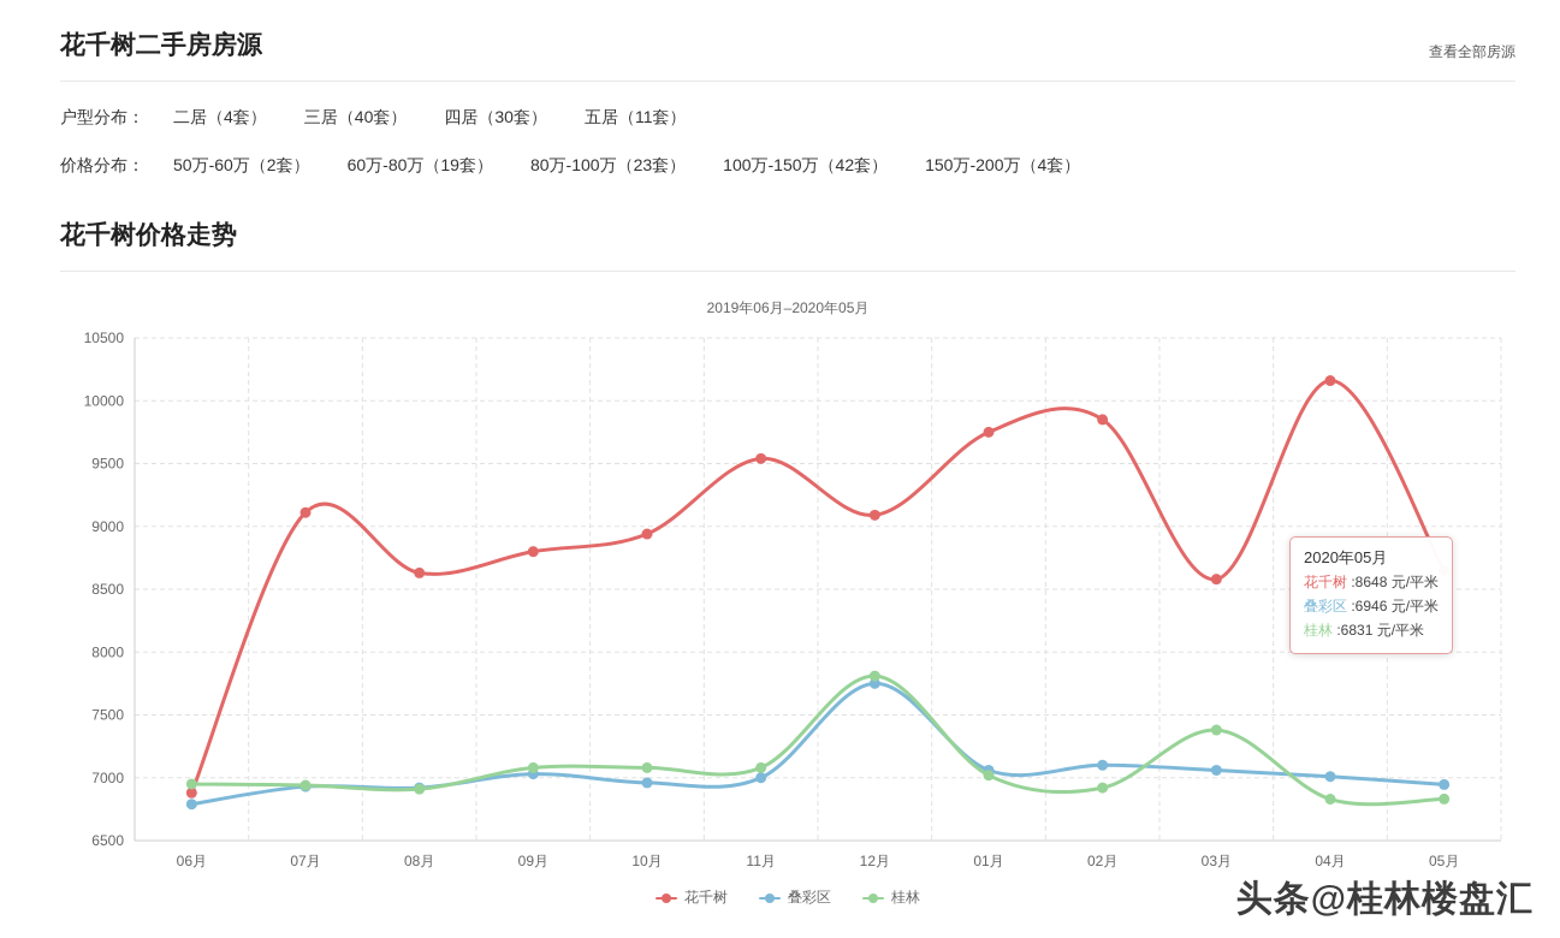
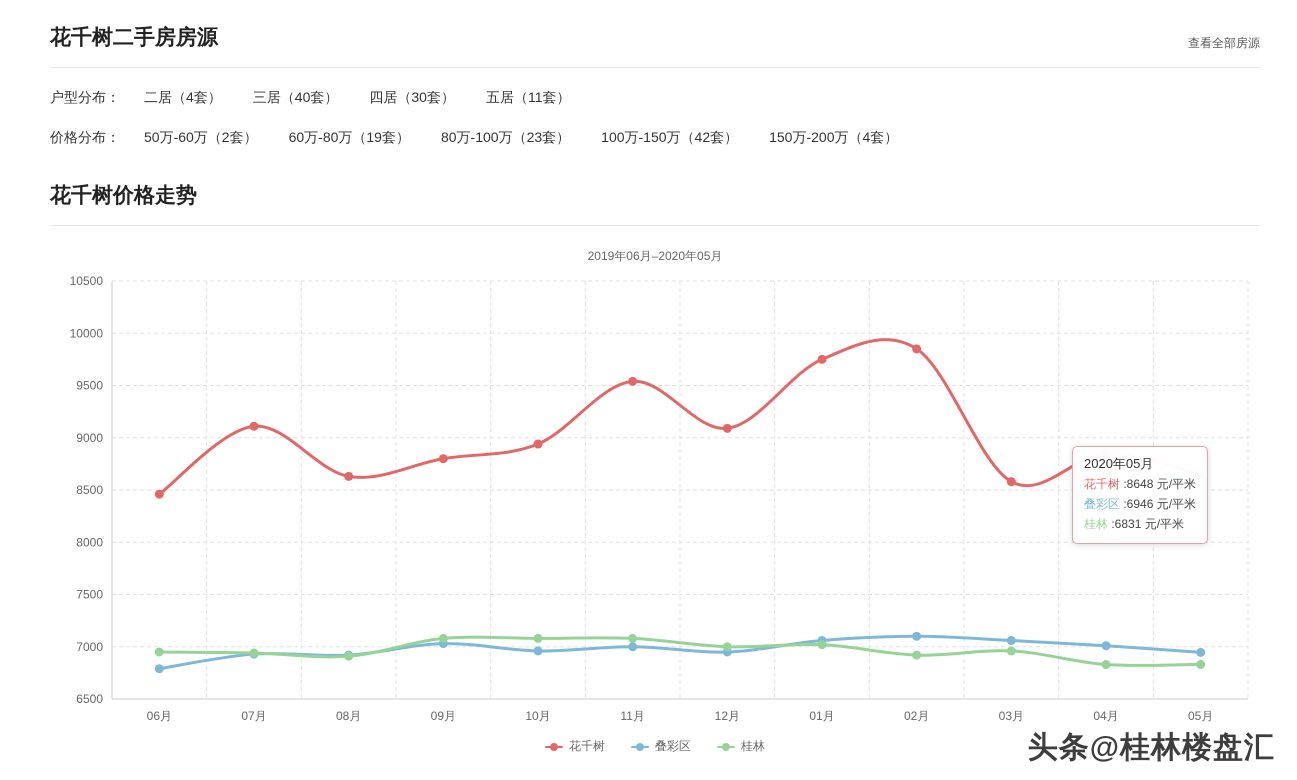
花千树/06月: 6880 -> 8460
叠彩区/12月: 7750 -> 6950
桂林/12月: 7810 -> 7000
桂林/03月: 7380 -> 6960
花千树/04月: 10160 -> 8850
